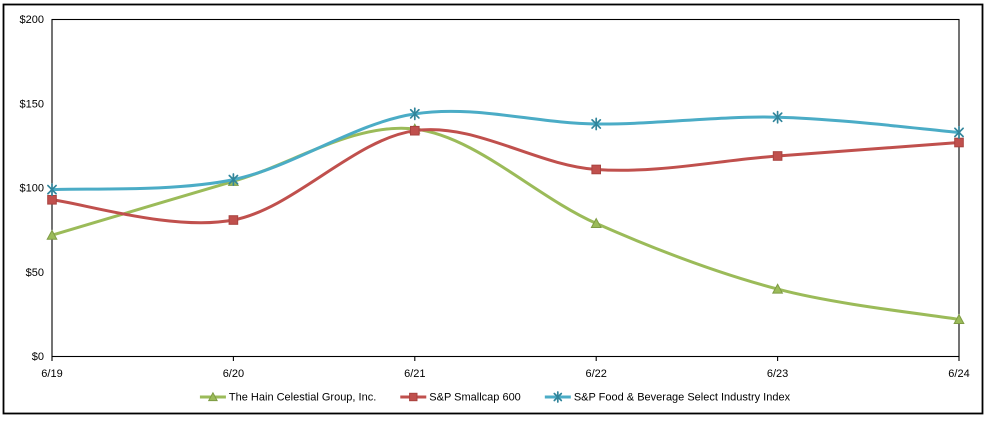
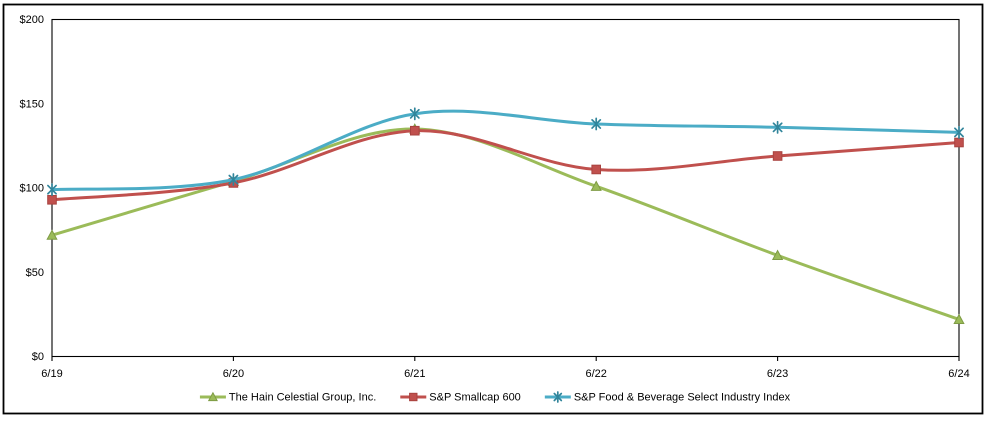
S&P Smallcap 600/6/20: $81 -> $103
The Hain Celestial Group, Inc./6/22: $79 -> $101
The Hain Celestial Group, Inc./6/23: $40 -> $60
S&P Food & Beverage Select Industry Index/6/23: $142 -> $136
